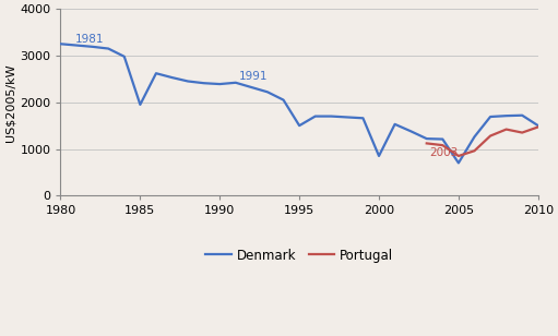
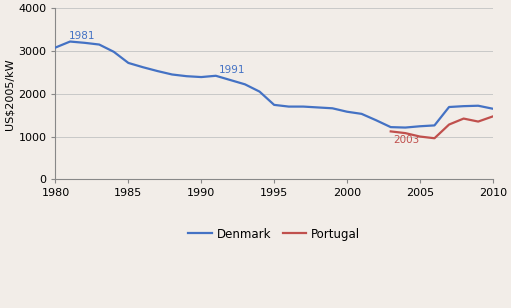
Denmark/1980: 3250 -> 3080
Denmark/1985: 1950 -> 2720
Denmark/1995: 1500 -> 1740
Denmark/2000: 850 -> 1580
Denmark/2005: 700 -> 1240
Portugal/2005: 850 -> 1000
Denmark/2010: 1500 -> 1650
